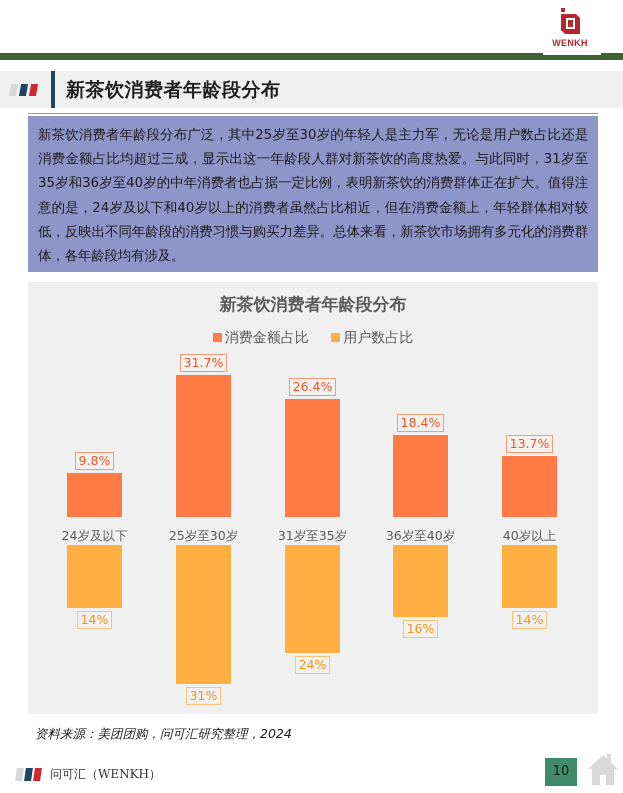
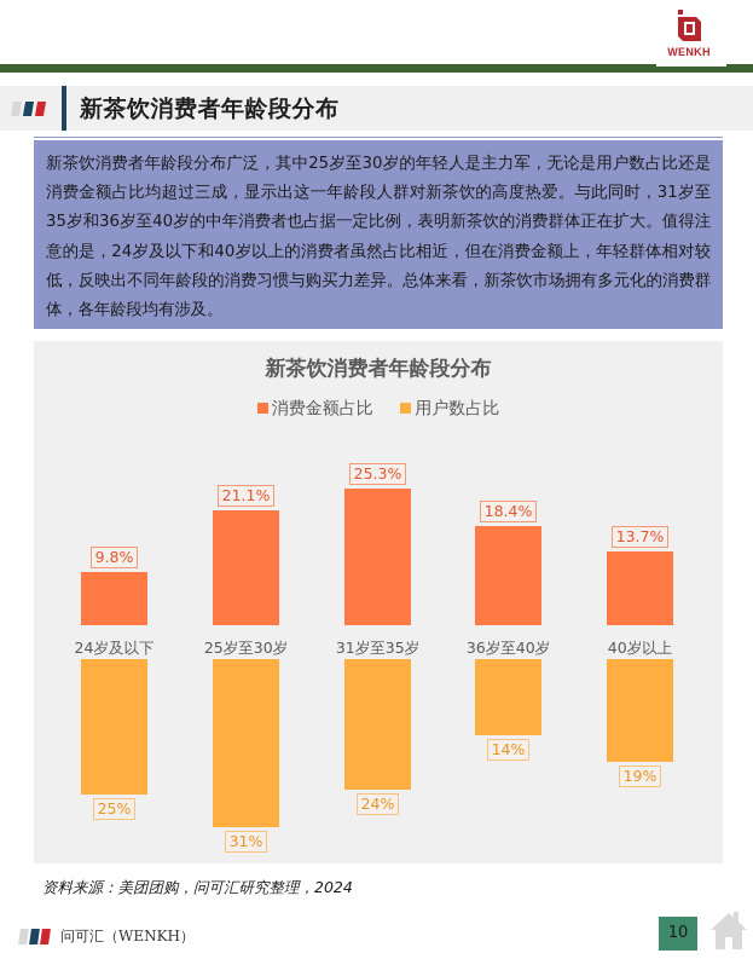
用户数占比/24岁及以下: 14% -> 25%
消费金额占比/25岁至30岁: 31.7% -> 21.1%
消费金额占比/31岁至35岁: 26.4% -> 25.3%
用户数占比/36岁至40岁: 16% -> 14%
用户数占比/40岁以上: 14% -> 19%
